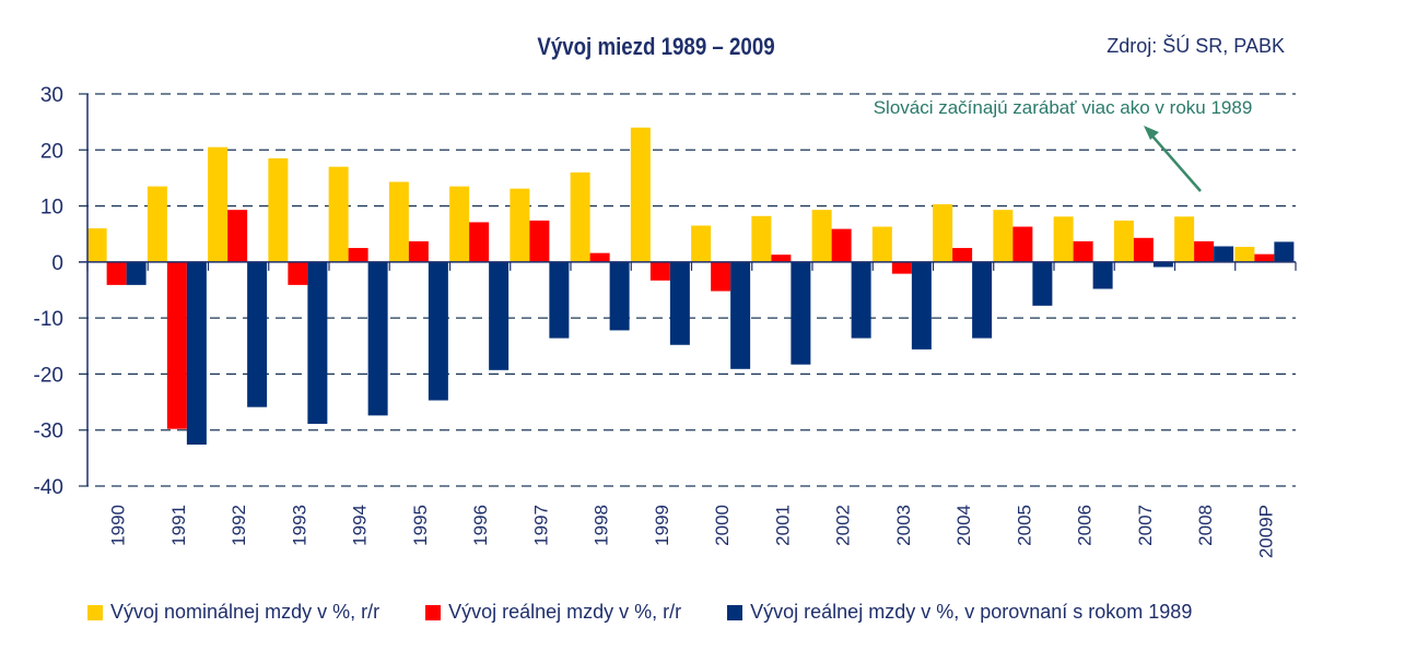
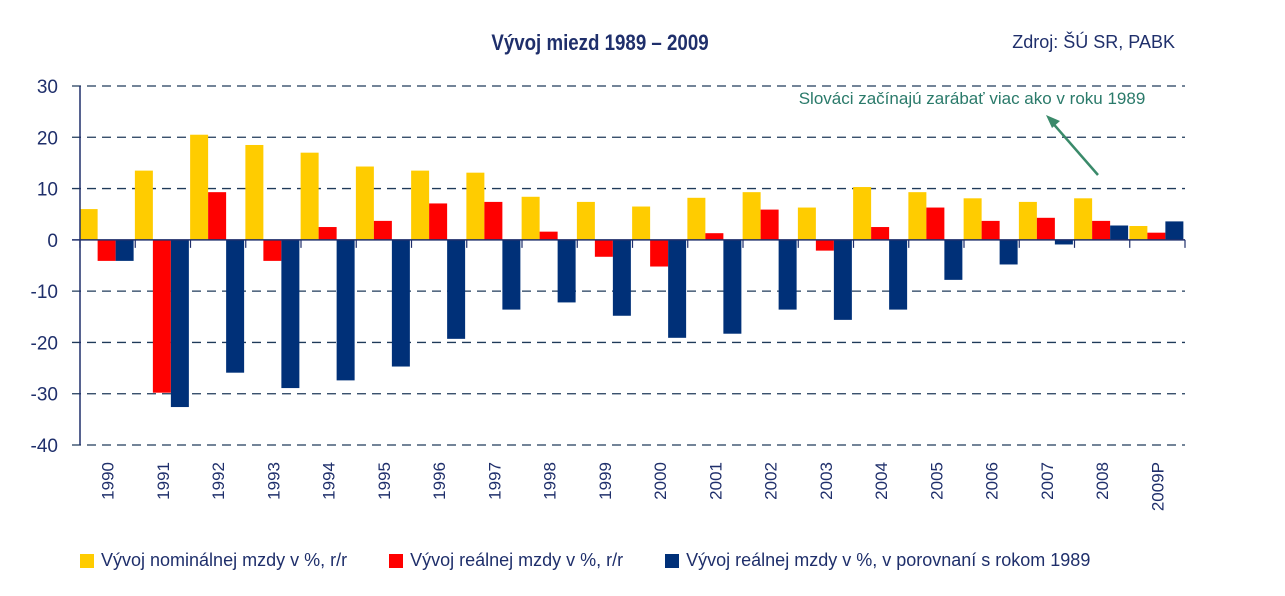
Vývoj nominálnej mzdy v %, r/r/1998: 16 -> 8
Vývoj nominálnej mzdy v %, r/r/1999: 24 -> 7
